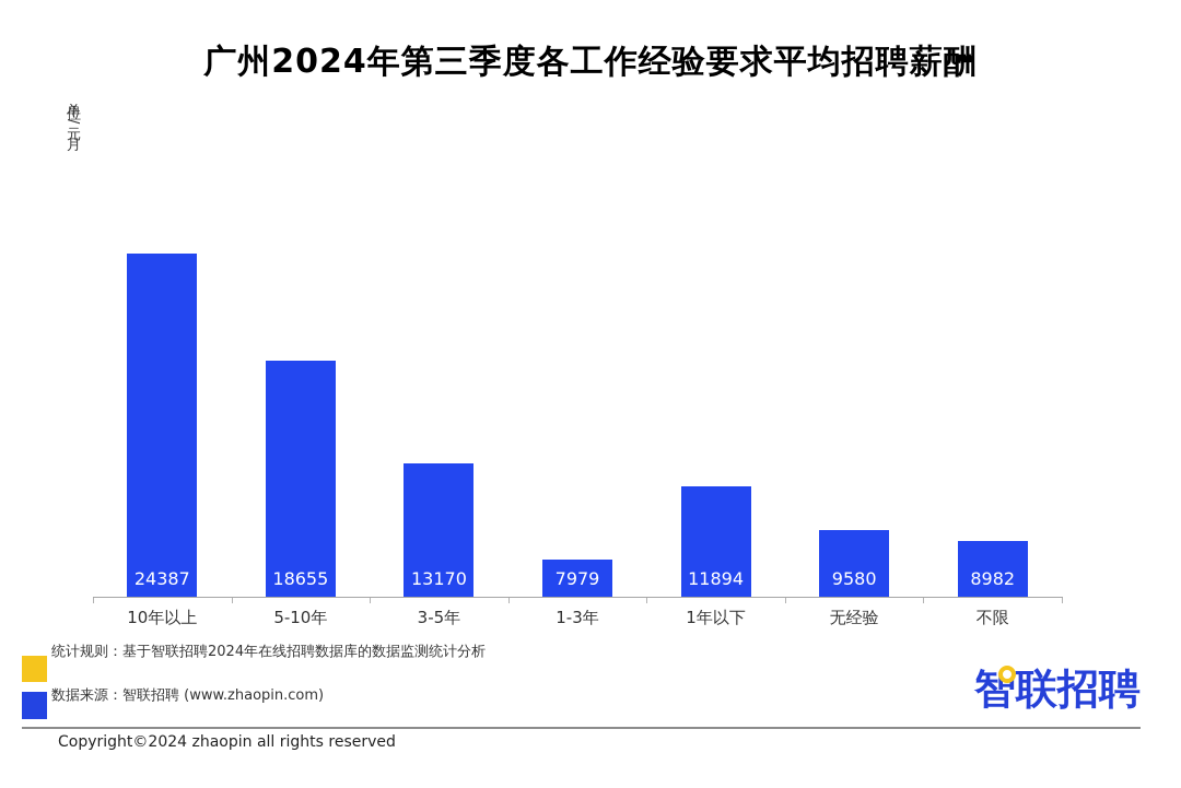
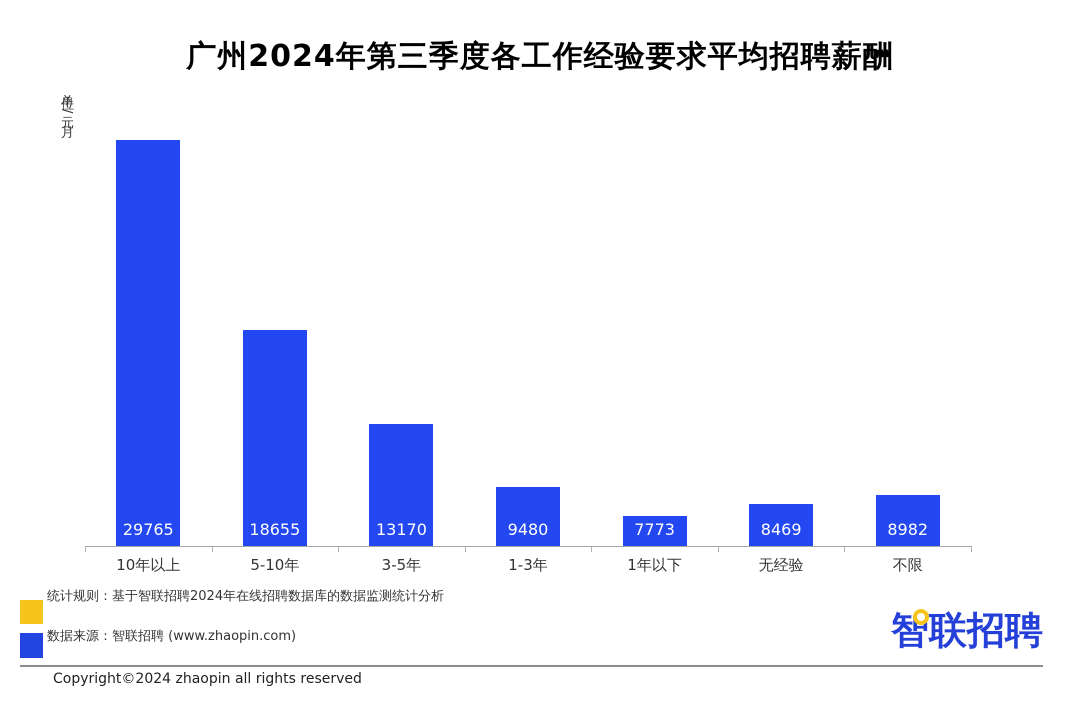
10年以上: 24387 -> 29765
1-3年: 7979 -> 9480
1年以下: 11894 -> 7773
无经验: 9580 -> 8469
